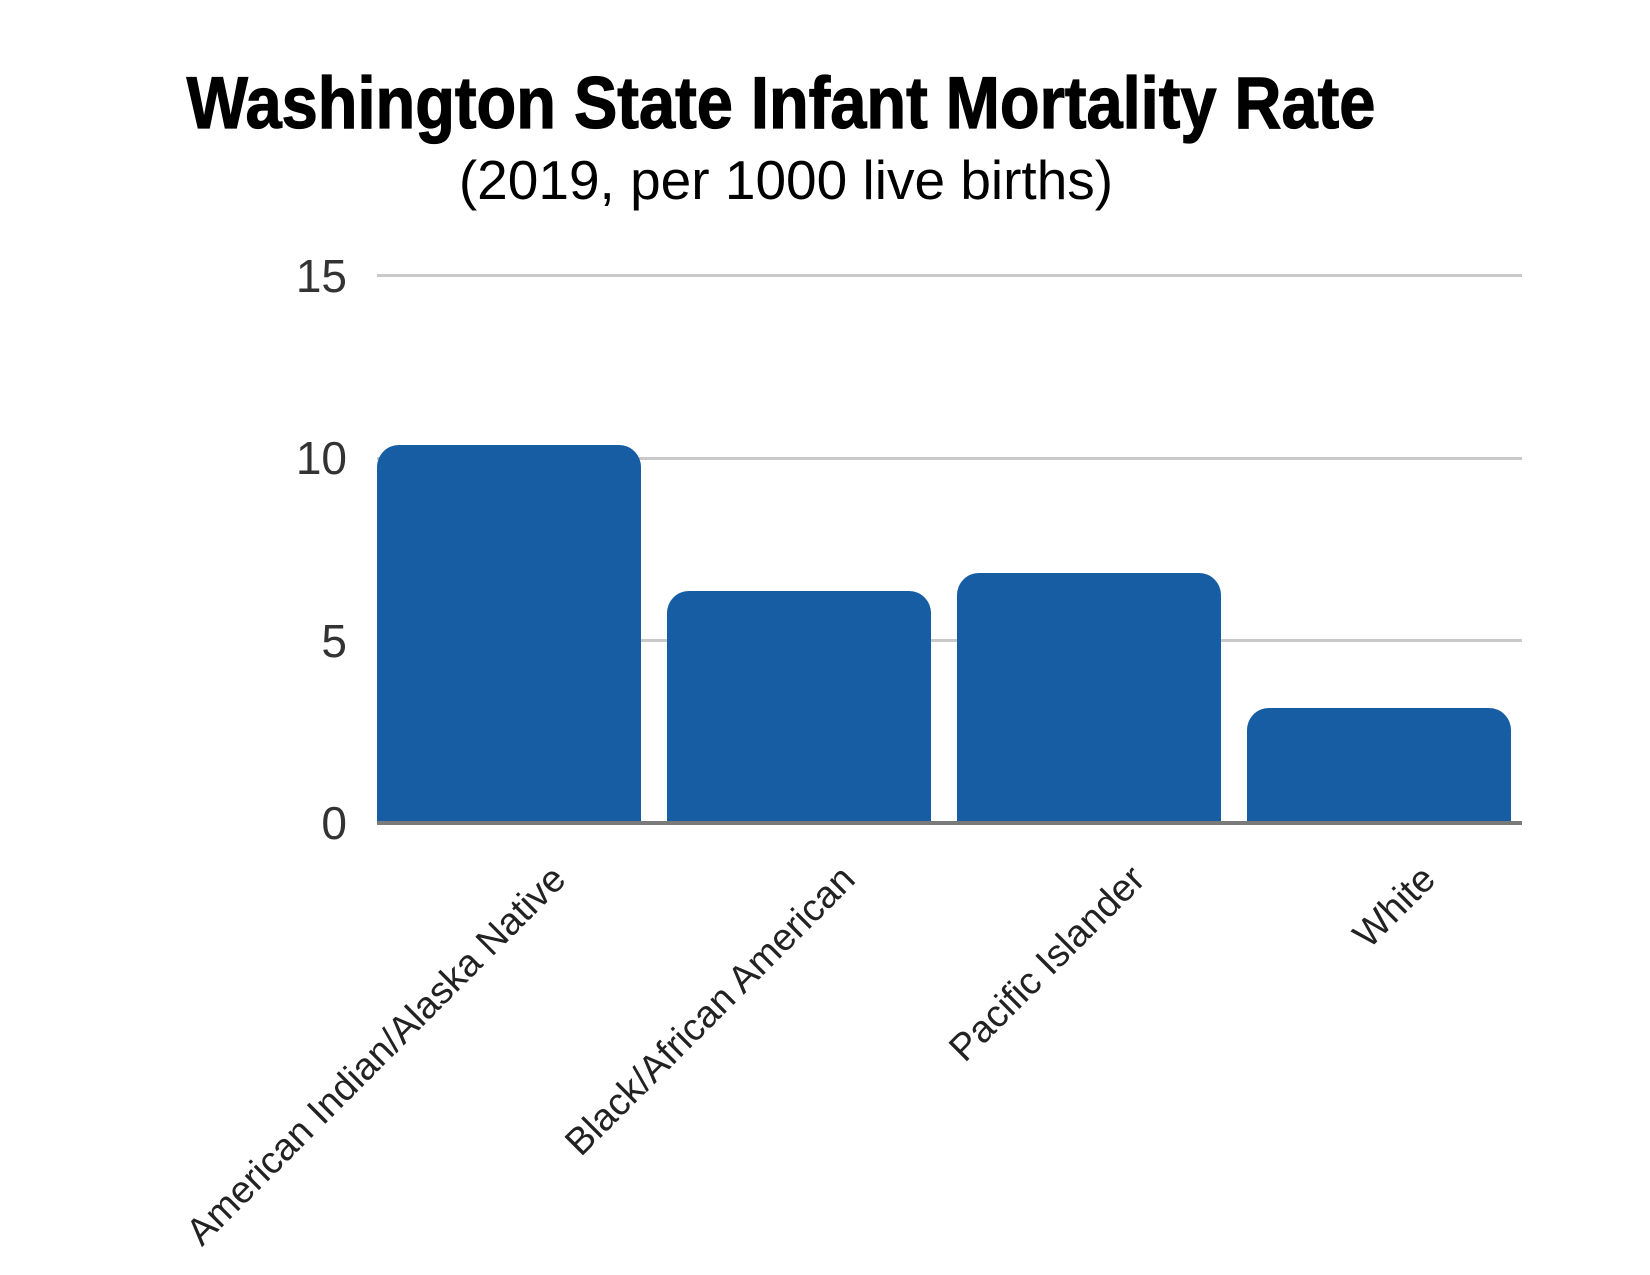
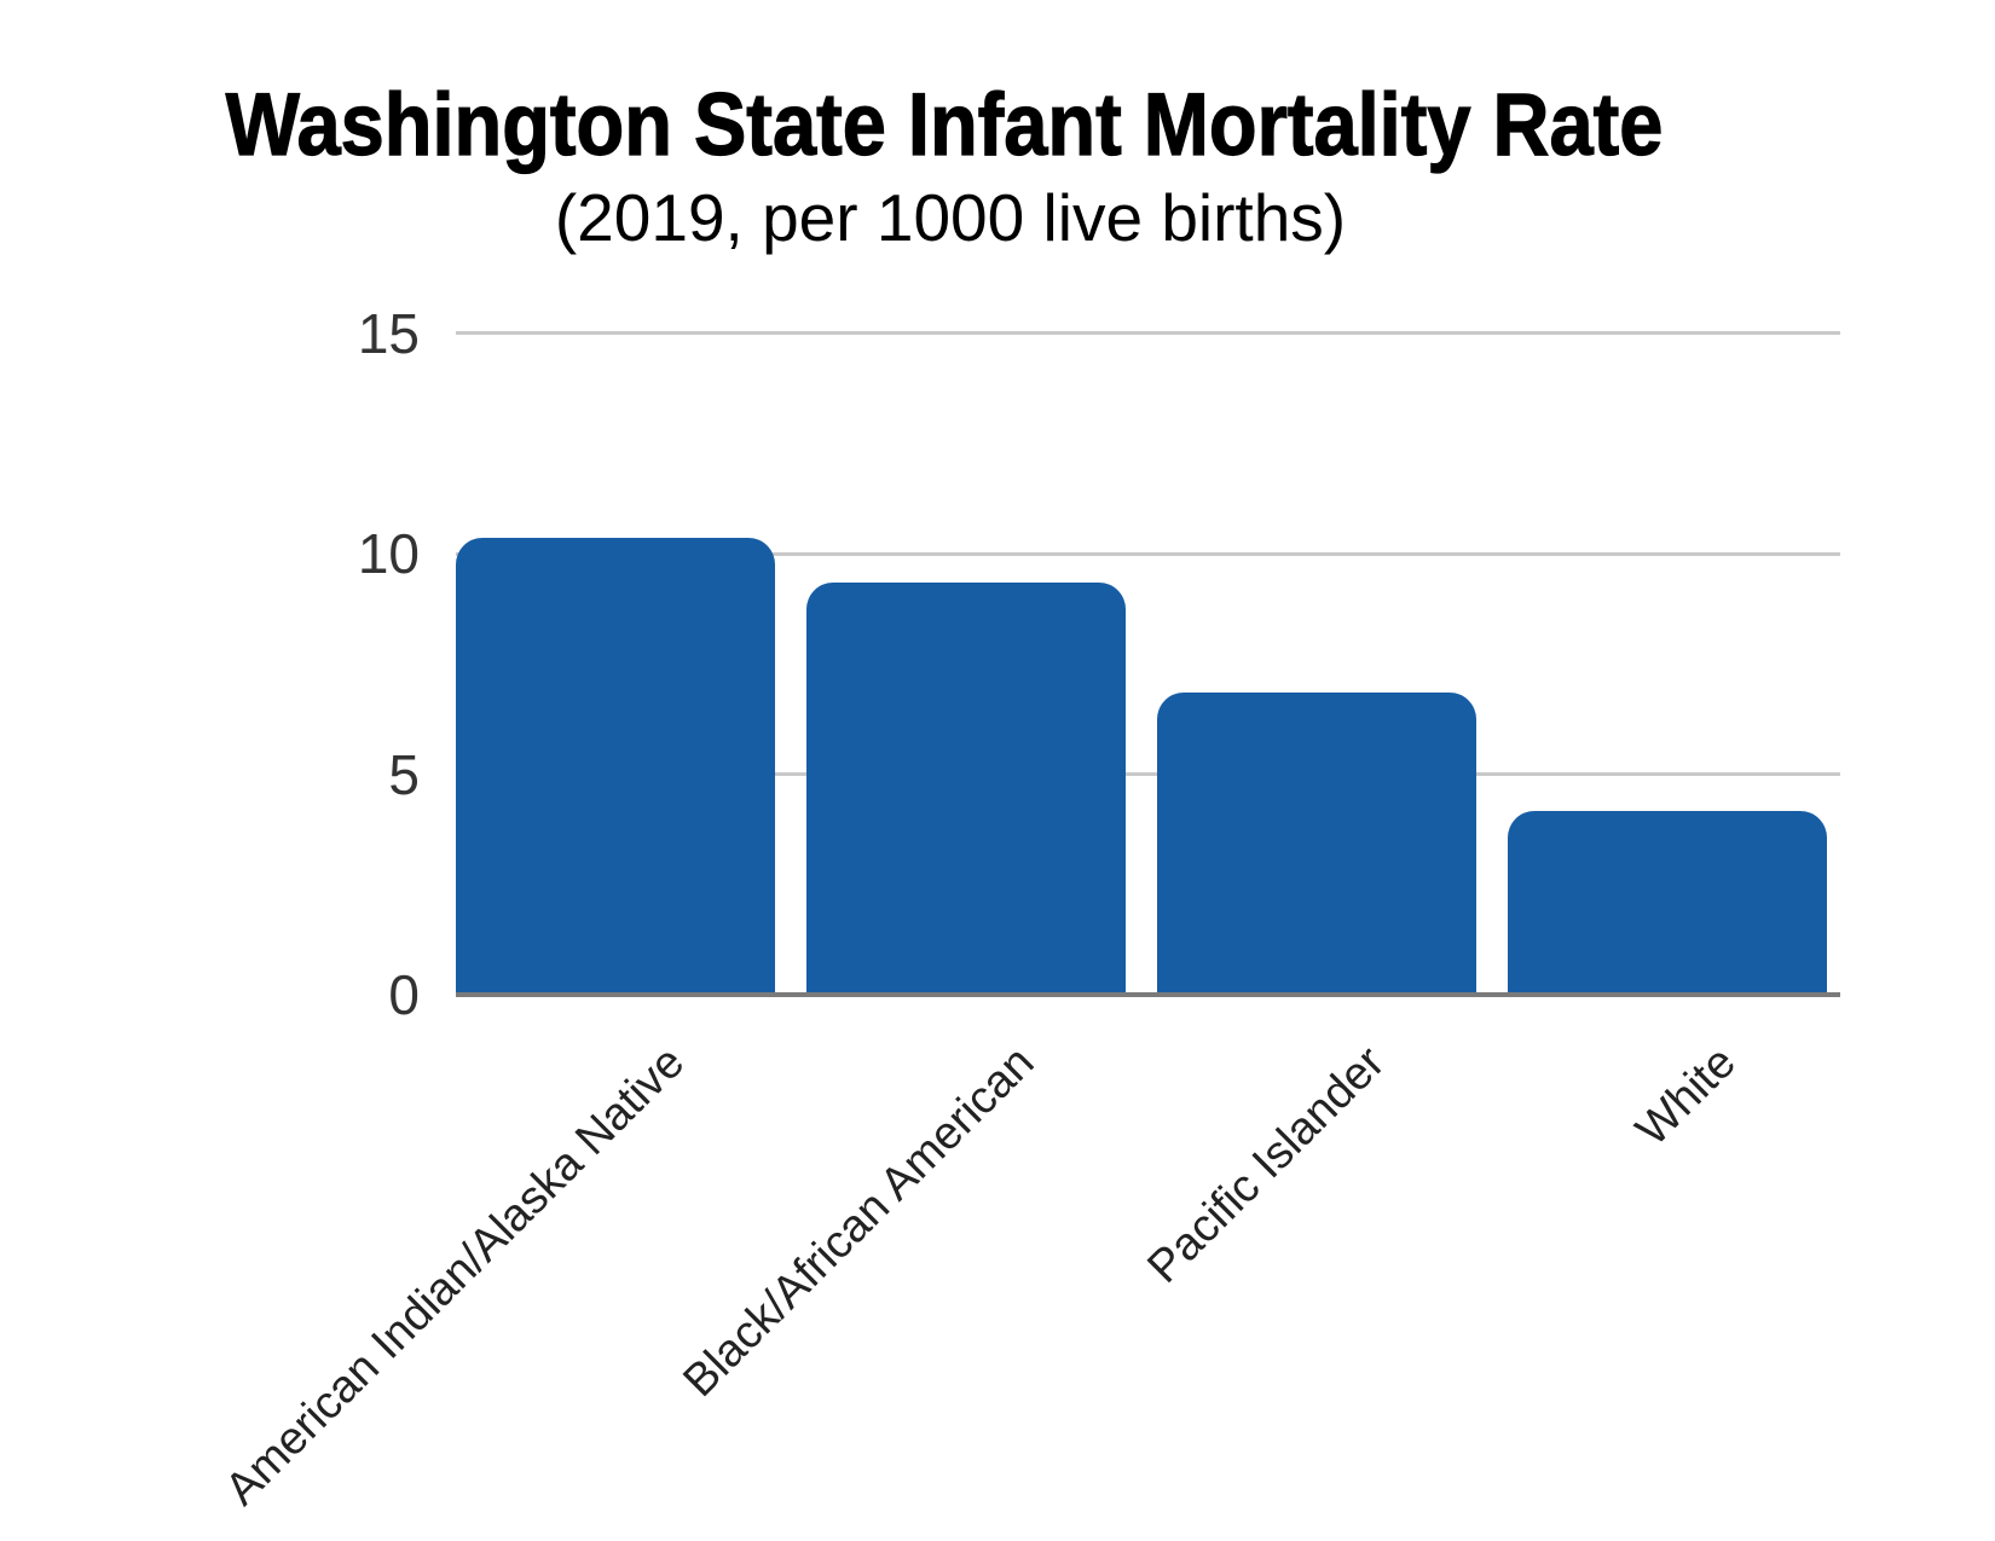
Black/African American: 6.3 -> 9.3
White: 3.1 -> 4.1
